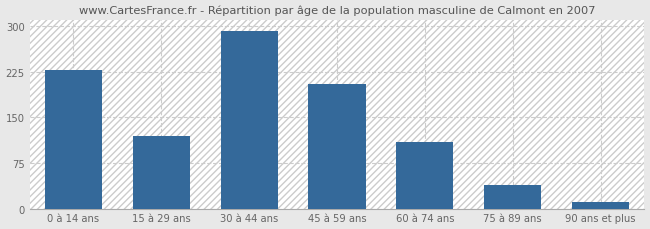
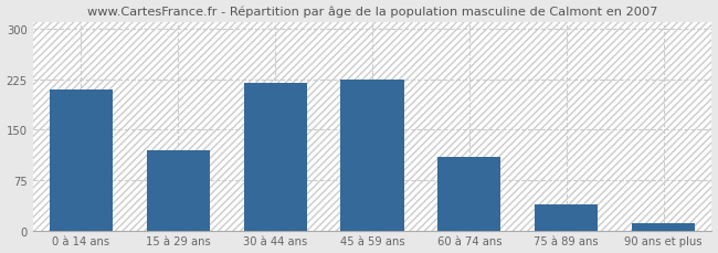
0 à 14 ans: 228 -> 210
30 à 44 ans: 292 -> 220
45 à 59 ans: 204 -> 225
